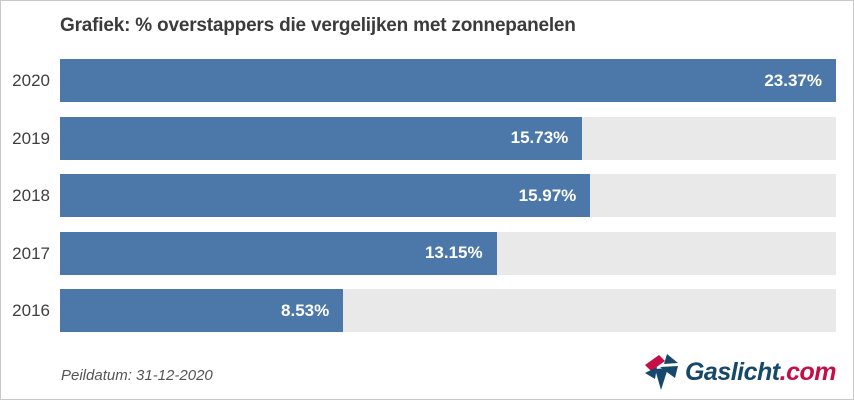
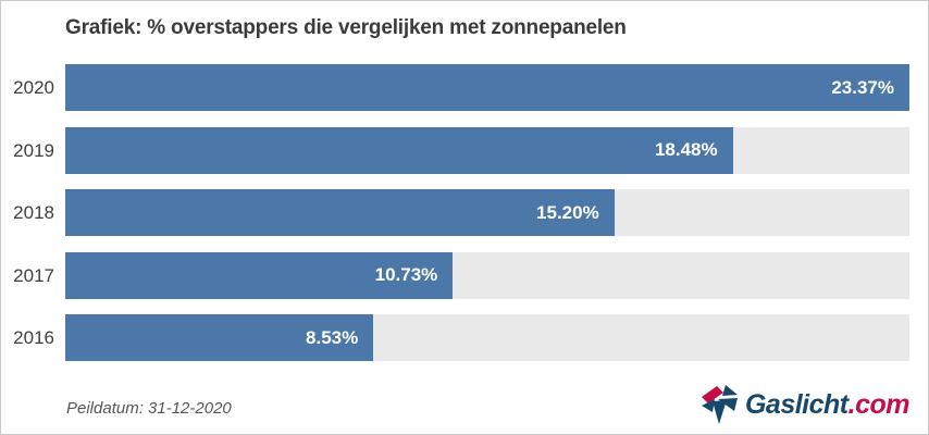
2019: 15.73% -> 18.48%
2018: 15.97% -> 15.20%
2017: 13.15% -> 10.73%
